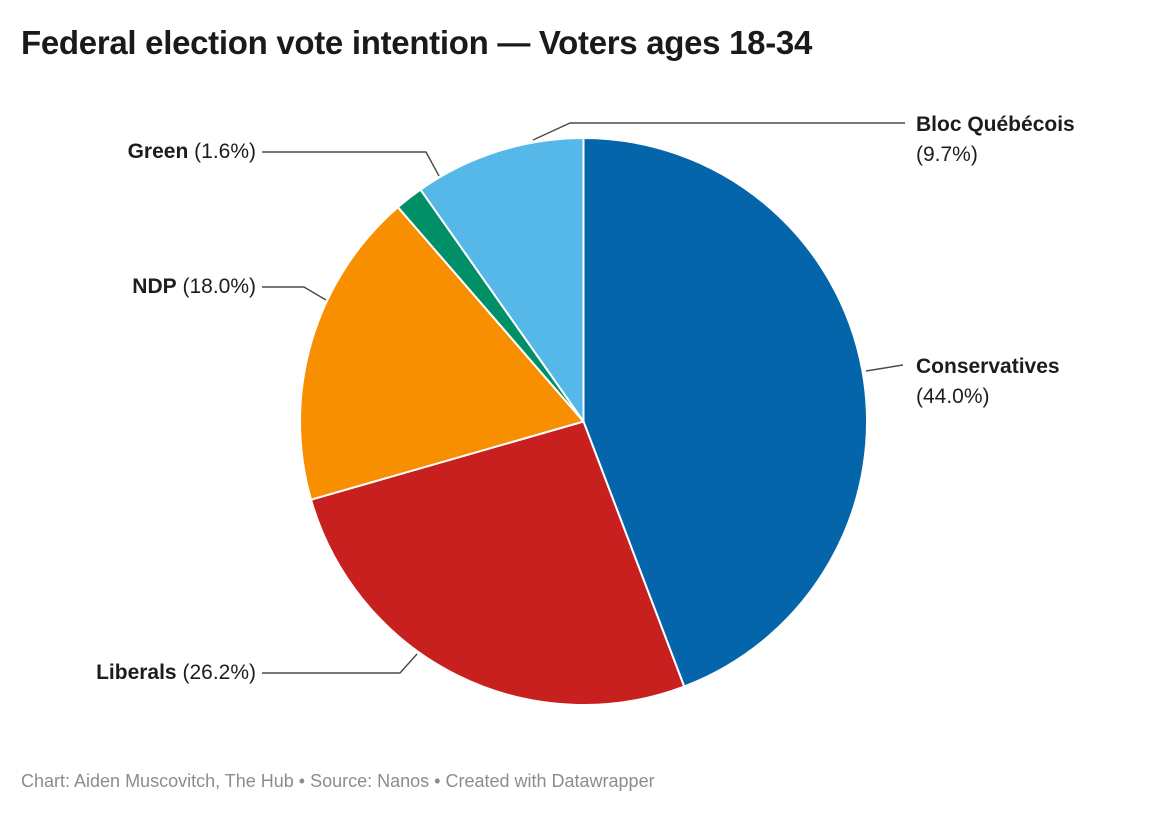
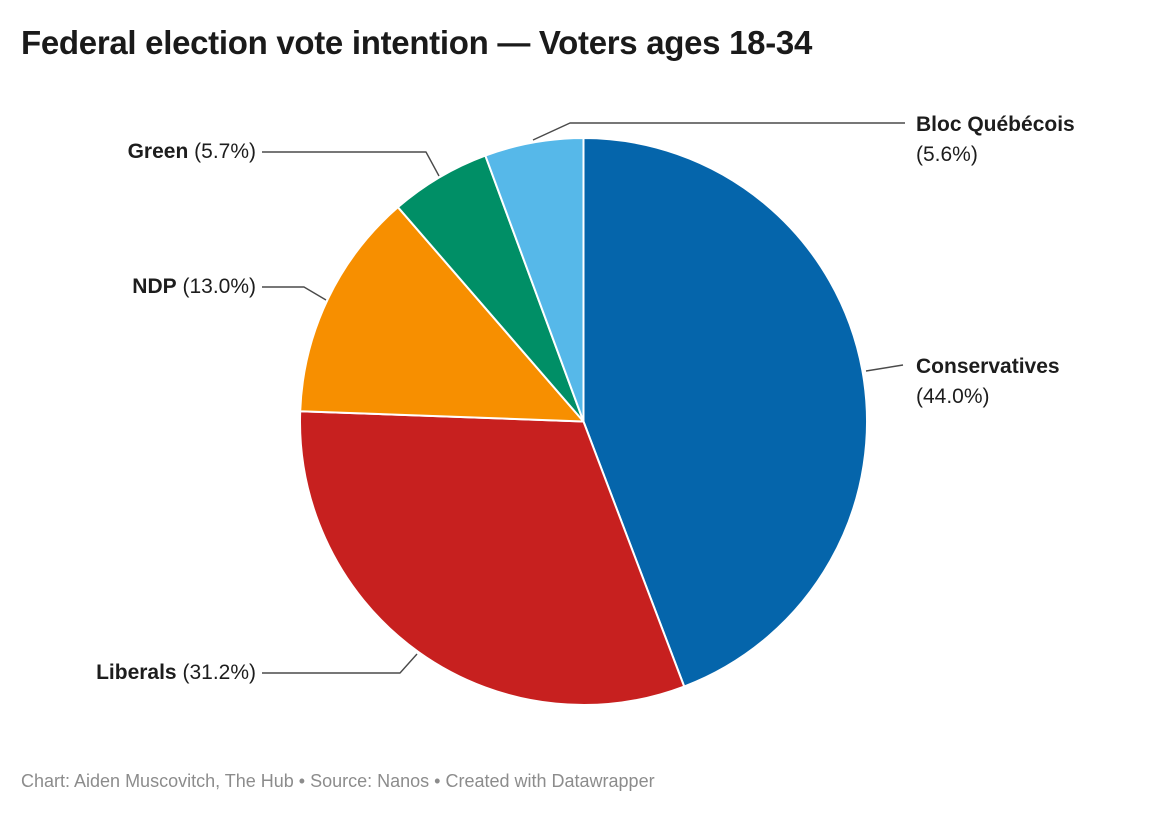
Liberals: 26.2% -> 31.2%
NDP: 18.0% -> 13.0%
Green: 1.6% -> 5.7%
Bloc Québécois: 9.7% -> 5.6%
